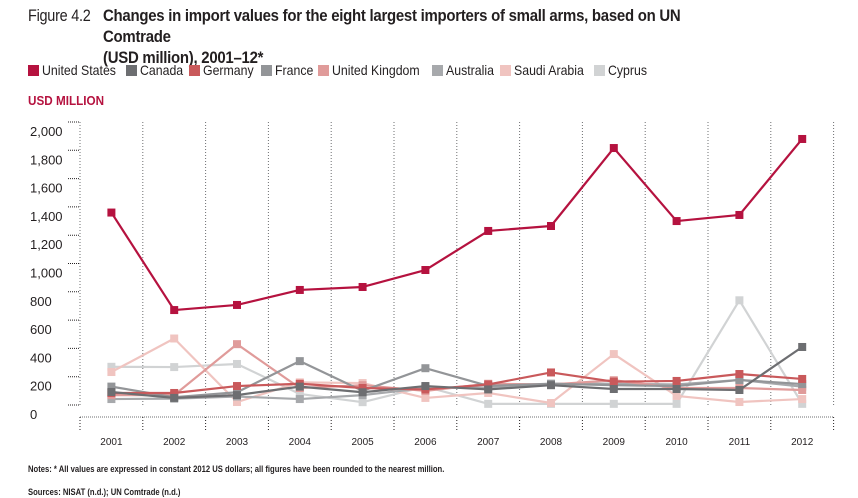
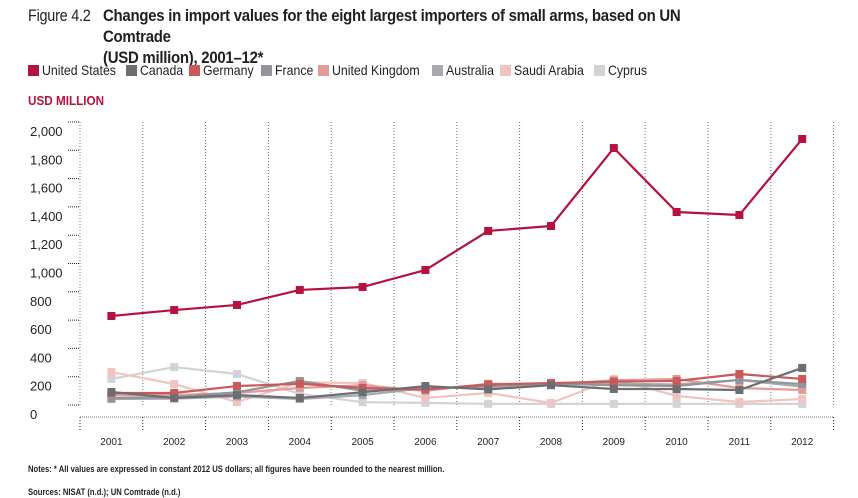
United States/2001: 1360 -> 630
France/2001: 130 -> 50
Cyprus/2001: 270 -> 180
Saudi Arabia/2002: 470 -> 150
United Kingdom/2003: 430 -> 80
Cyprus/2003: 290 -> 220
Canada/2004: 130 -> 50
France/2004: 310 -> 170
France/2006: 260 -> 110
Cyprus/2006: 130 -> 20
Germany/2008: 230 -> 160
Saudi Arabia/2009: 360 -> 180
United States/2010: 1300 -> 1360
United Kingdom/2010: 120 -> 180
Cyprus/2011: 740 -> 10
Canada/2012: 410 -> 260
